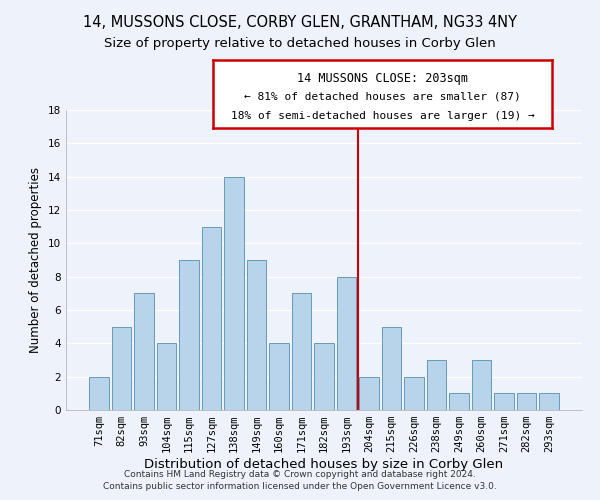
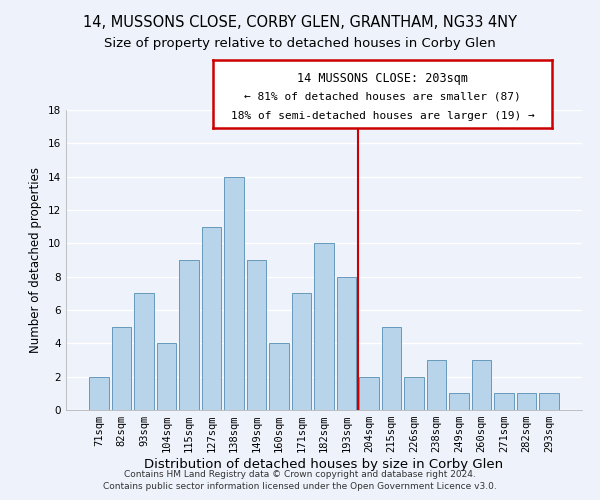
182sqm: 4 -> 10
